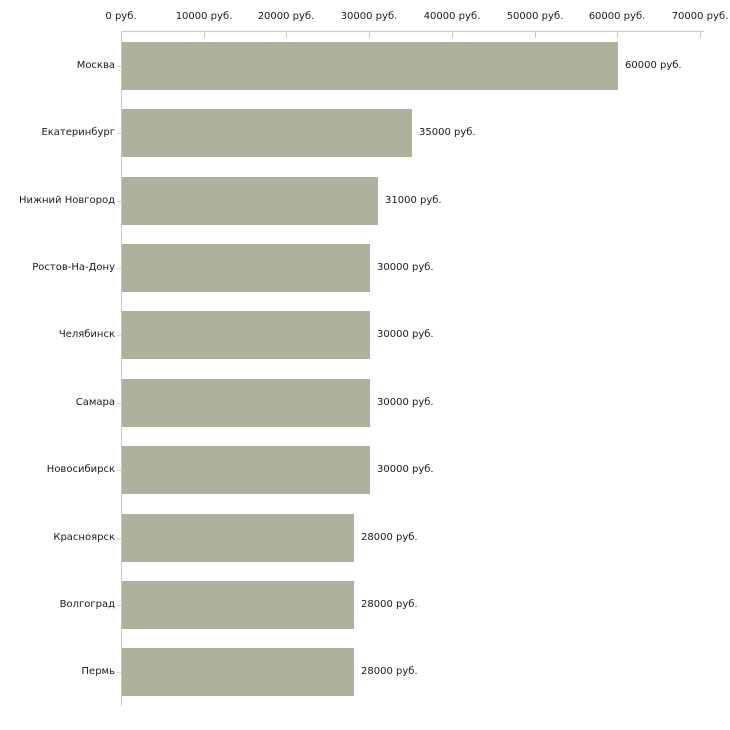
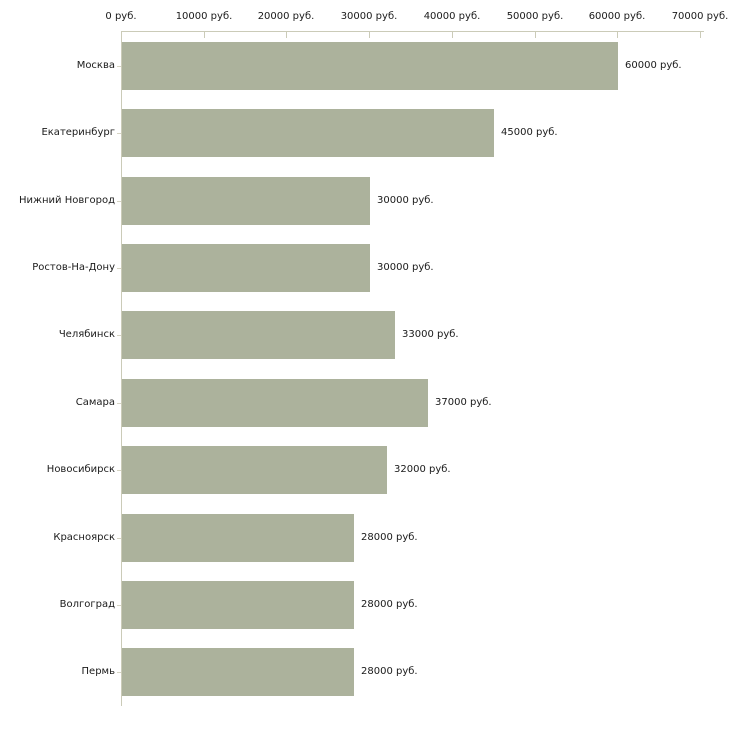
Екатеринбург: 35000 -> 45000
Нижний Новгород: 31000 -> 30000
Челябинск: 30000 -> 33000
Самара: 30000 -> 37000
Новосибирск: 30000 -> 32000
